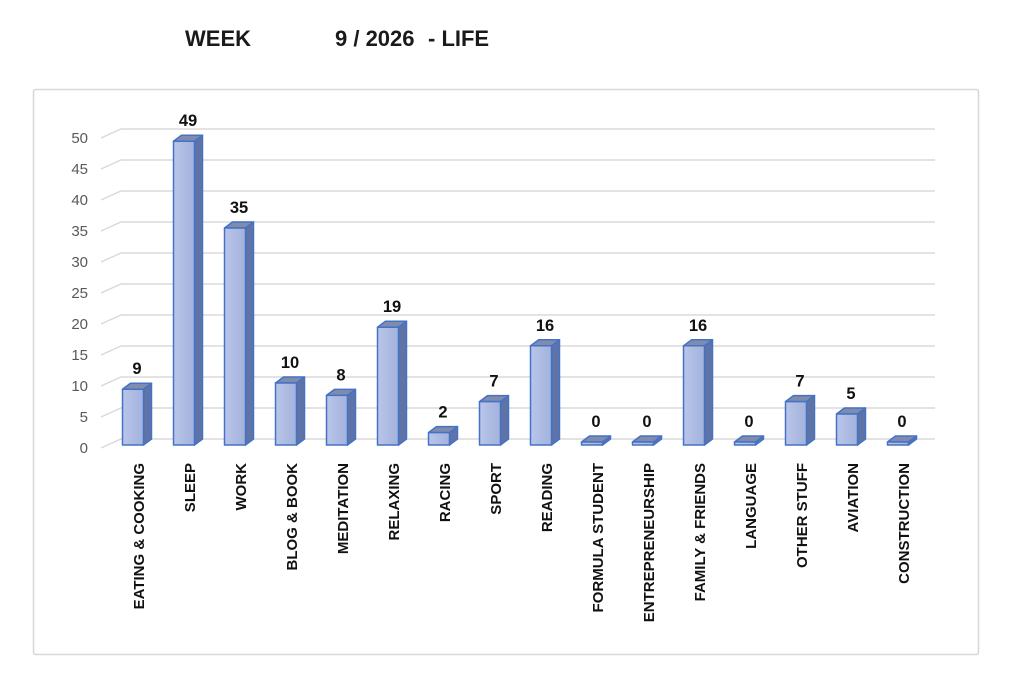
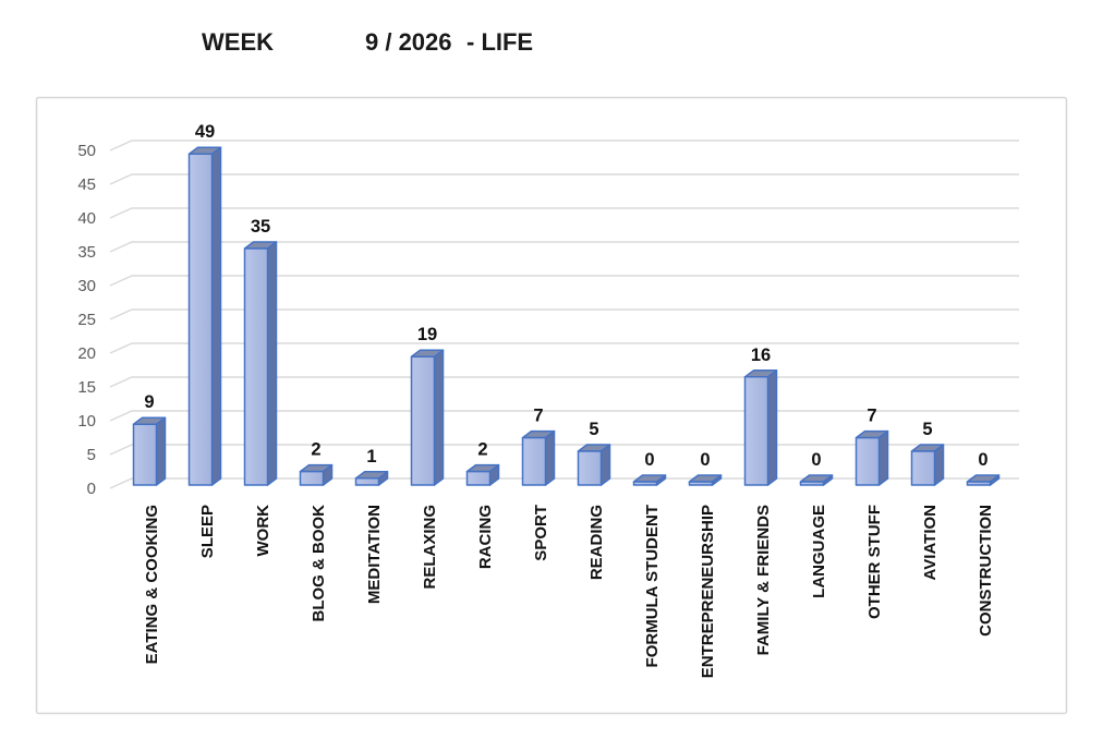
BLOG & BOOK: 10 -> 2
MEDITATION: 8 -> 1
READING: 16 -> 5
